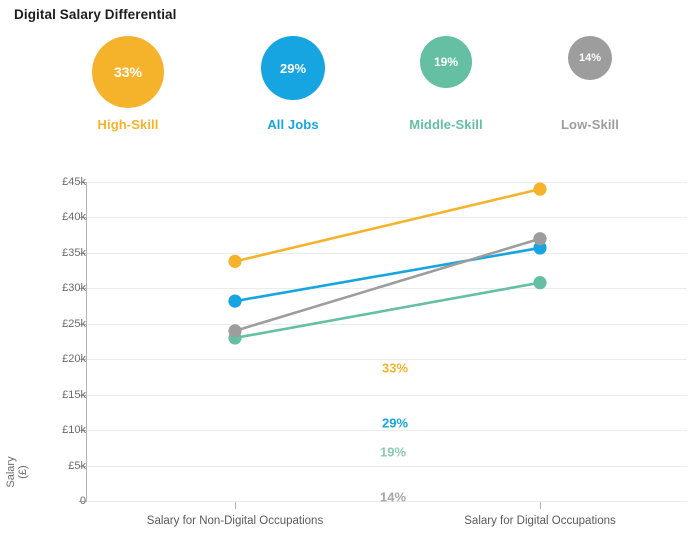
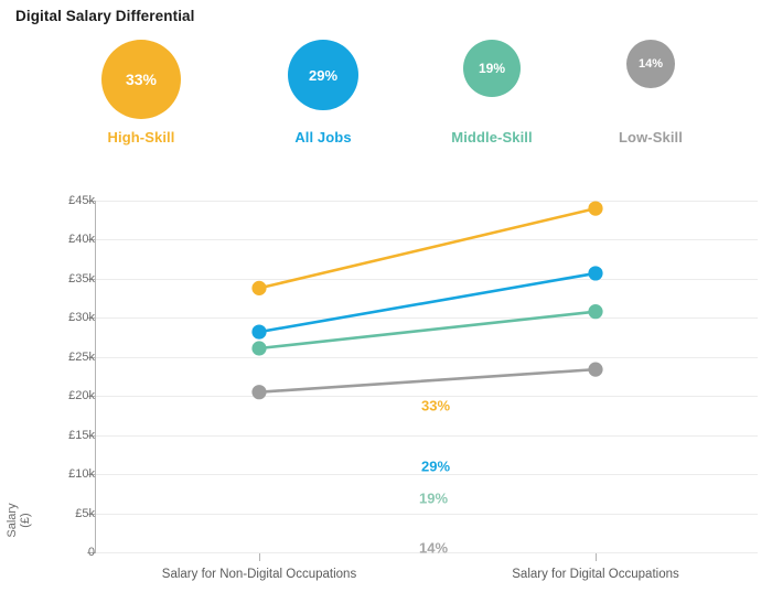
Middle-Skill/Salary for Non-Digital Occupations: £23k -> £26k
Low-Skill/Salary for Non-Digital Occupations: £24k -> £20k
Low-Skill/Salary for Digital Occupations: £37k -> £23k
